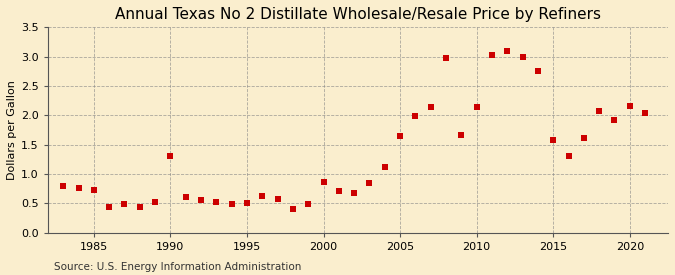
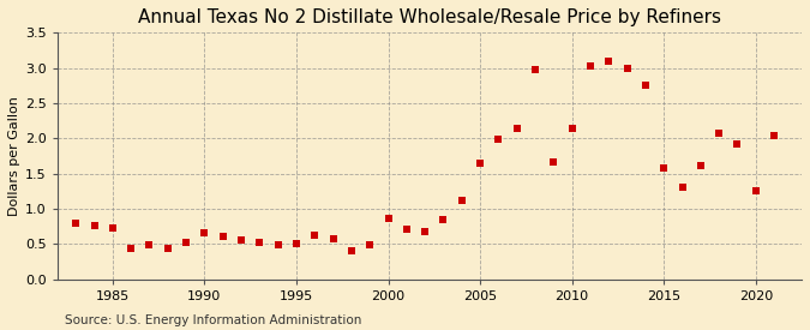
1990: 1.30 -> 0.65
2020: 2.16 -> 1.25
